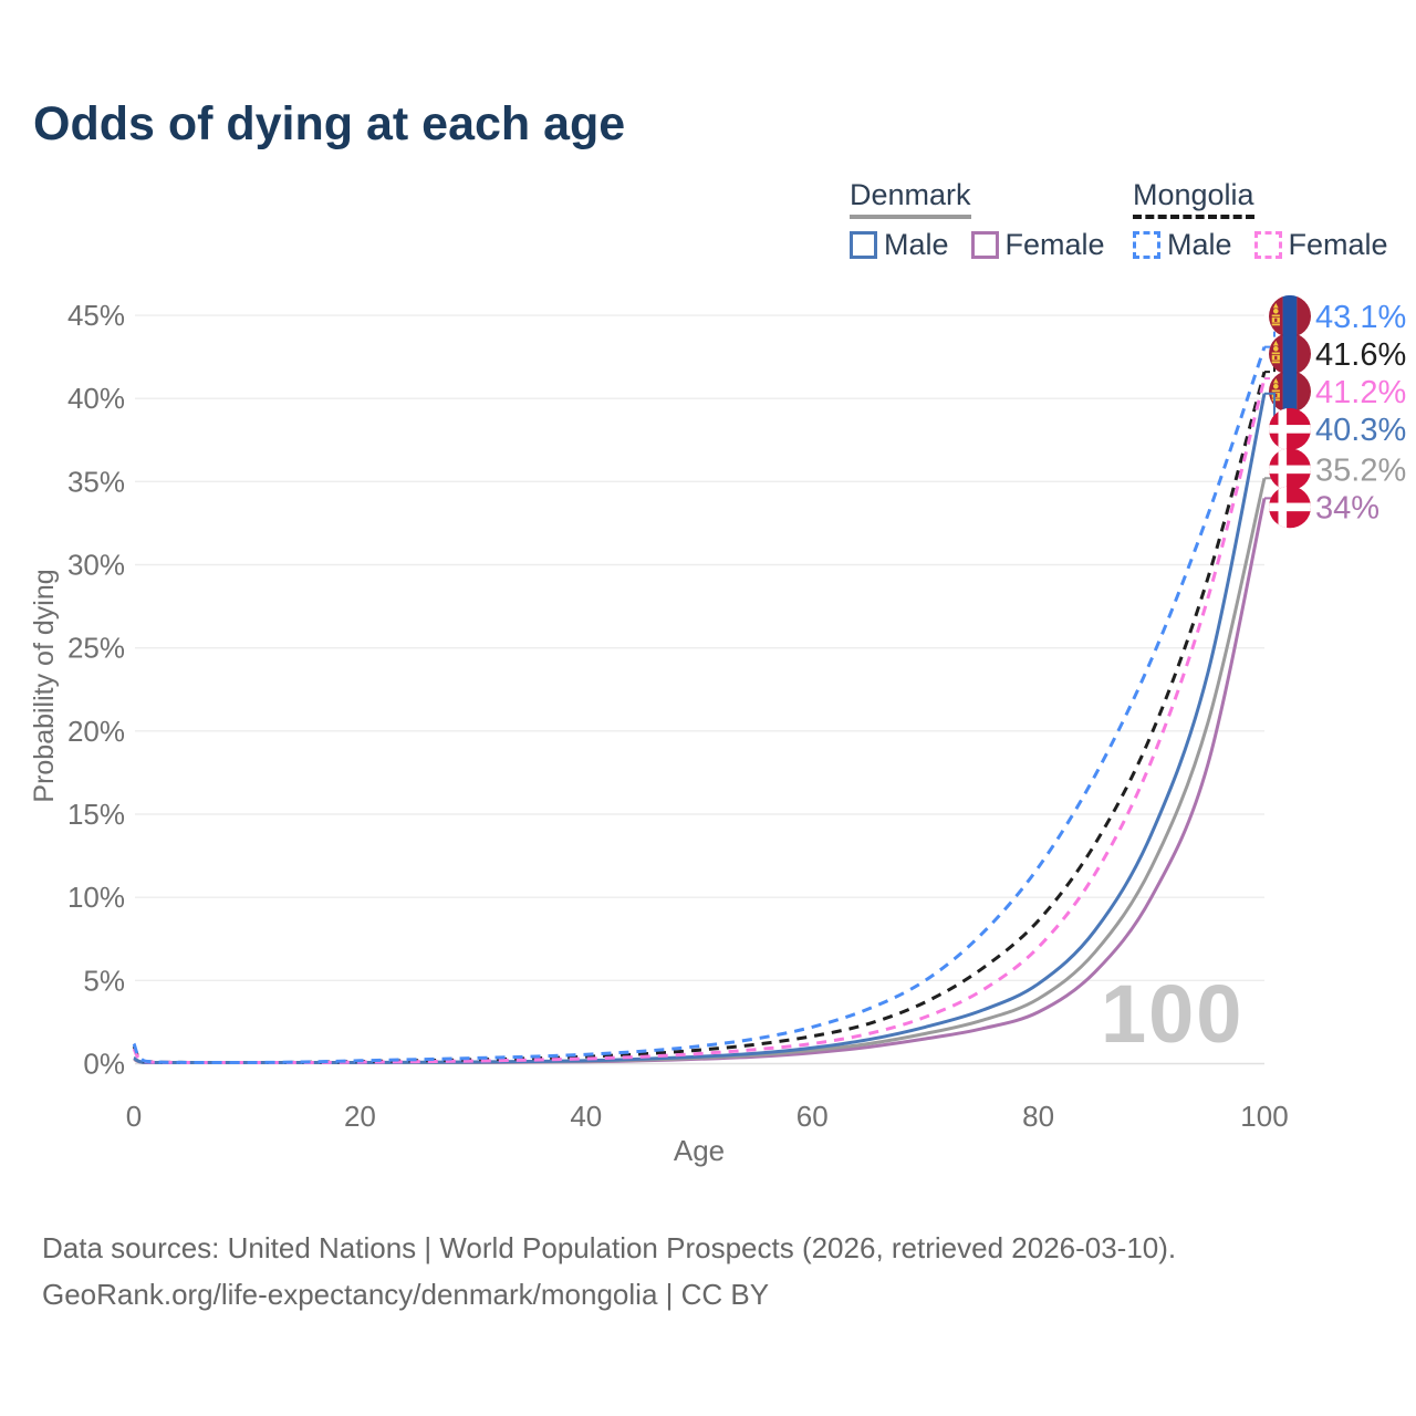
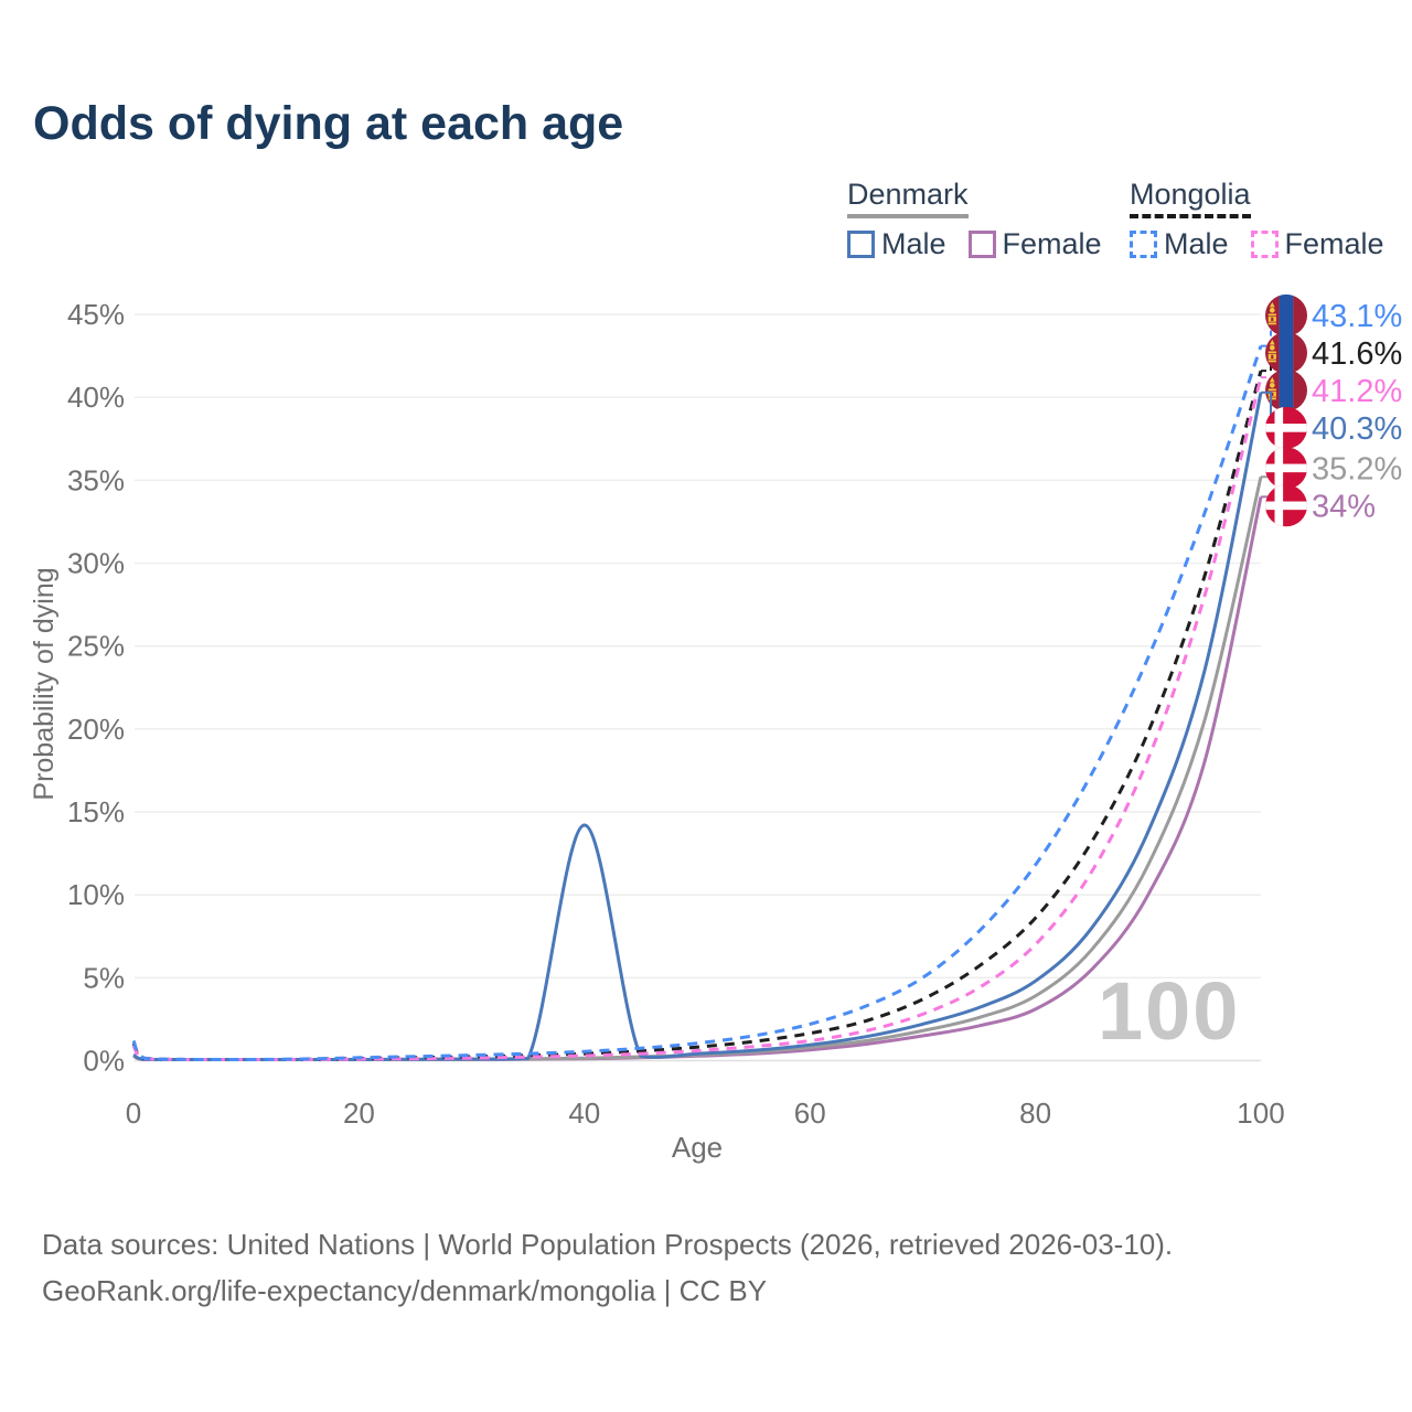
Denmark Male/40: 0.2% -> 14.2%
